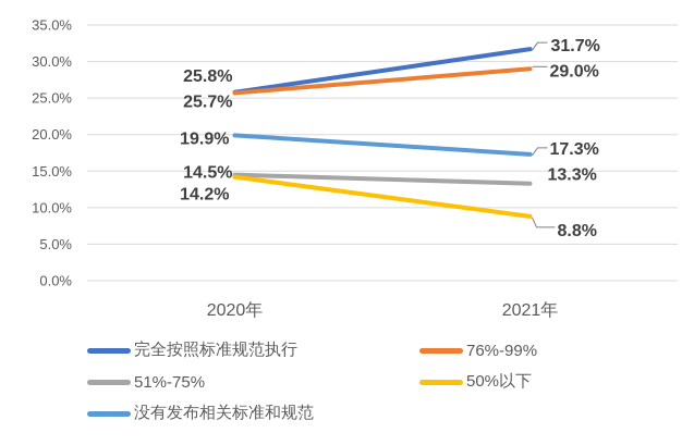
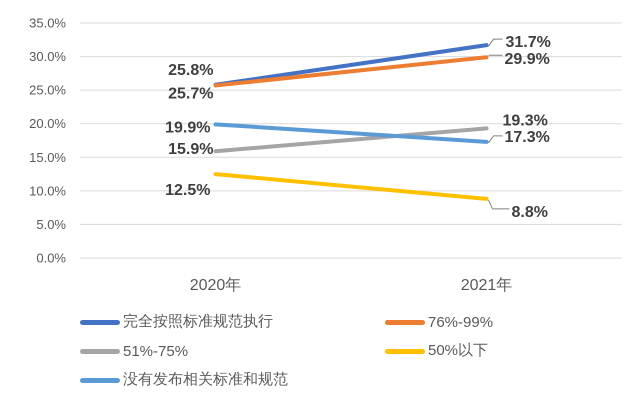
51%-75%/2020年: 14.5% -> 15.9%
50%以下/2020年: 14.2% -> 12.5%
76%-99%/2021年: 29.0% -> 29.9%
51%-75%/2021年: 13.3% -> 19.3%
